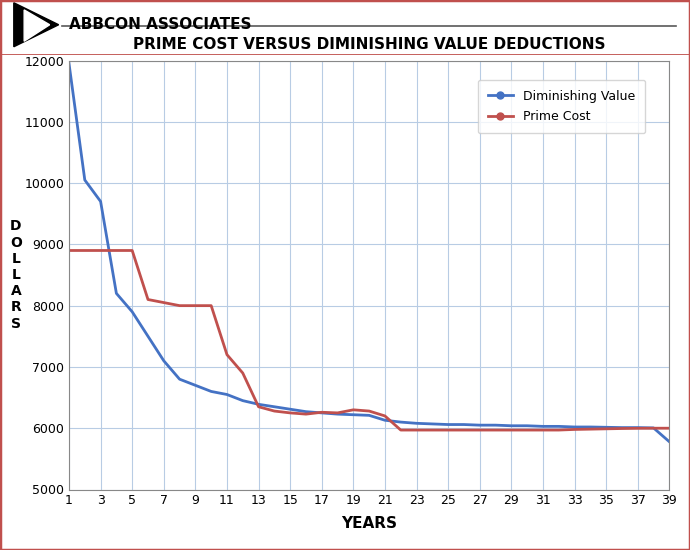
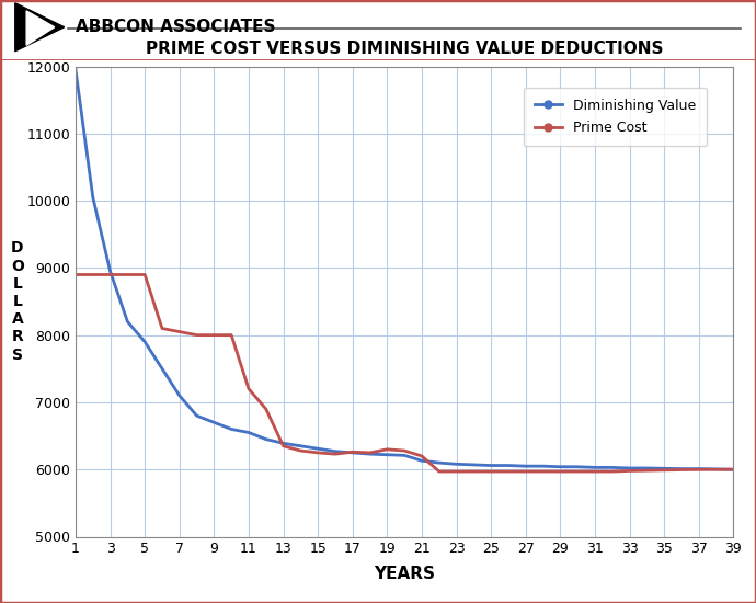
Diminishing Value/3: 9700 -> 8950
Diminishing Value/39: 5780 -> 6000
